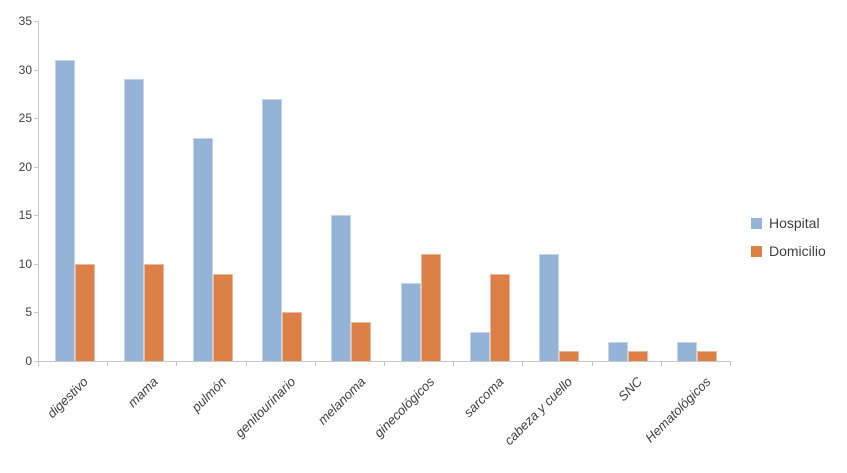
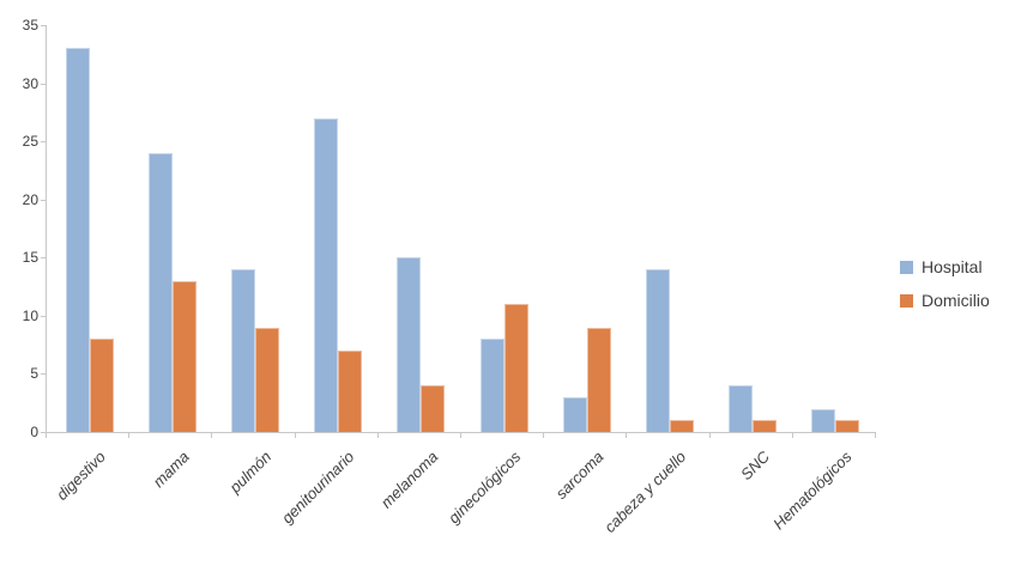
Hospital/digestivo: 31 -> 33
Domicilio/digestivo: 10 -> 8
Hospital/mama: 29 -> 24
Domicilio/mama: 10 -> 13
Hospital/pulmón: 23 -> 14
Domicilio/genitourinario: 5 -> 7
Hospital/cabeza y cuello: 11 -> 14
Hospital/SNC: 2 -> 4
